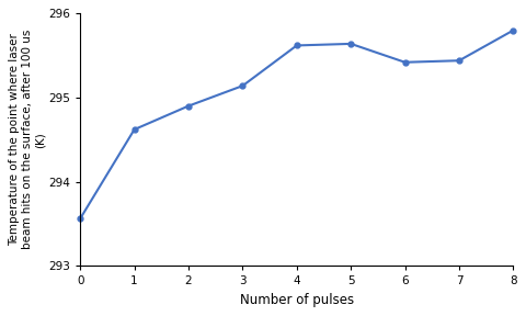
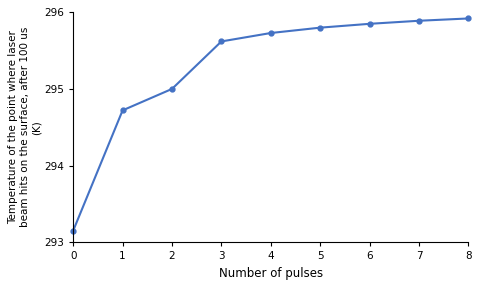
0: 293.56 -> 293.15
1: 294.62 -> 294.72
2: 294.90 -> 295.00
3: 295.14 -> 295.62
4: 295.62 -> 295.73
5: 295.64 -> 295.80
6: 295.42 -> 295.85
7: 295.44 -> 295.89
8: 295.80 -> 295.92
